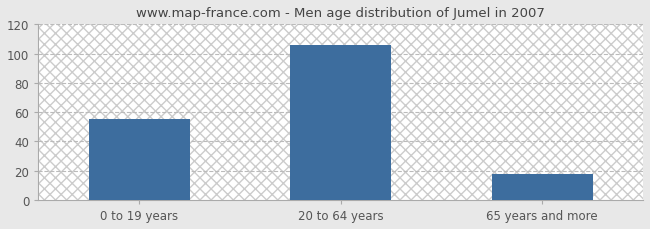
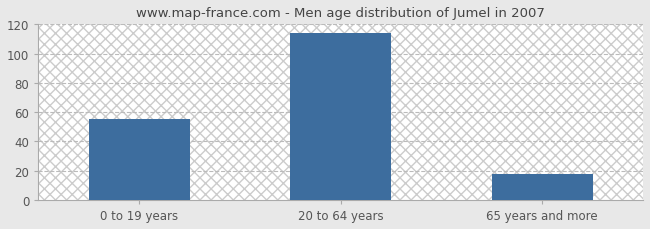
20 to 64 years: 106 -> 114
